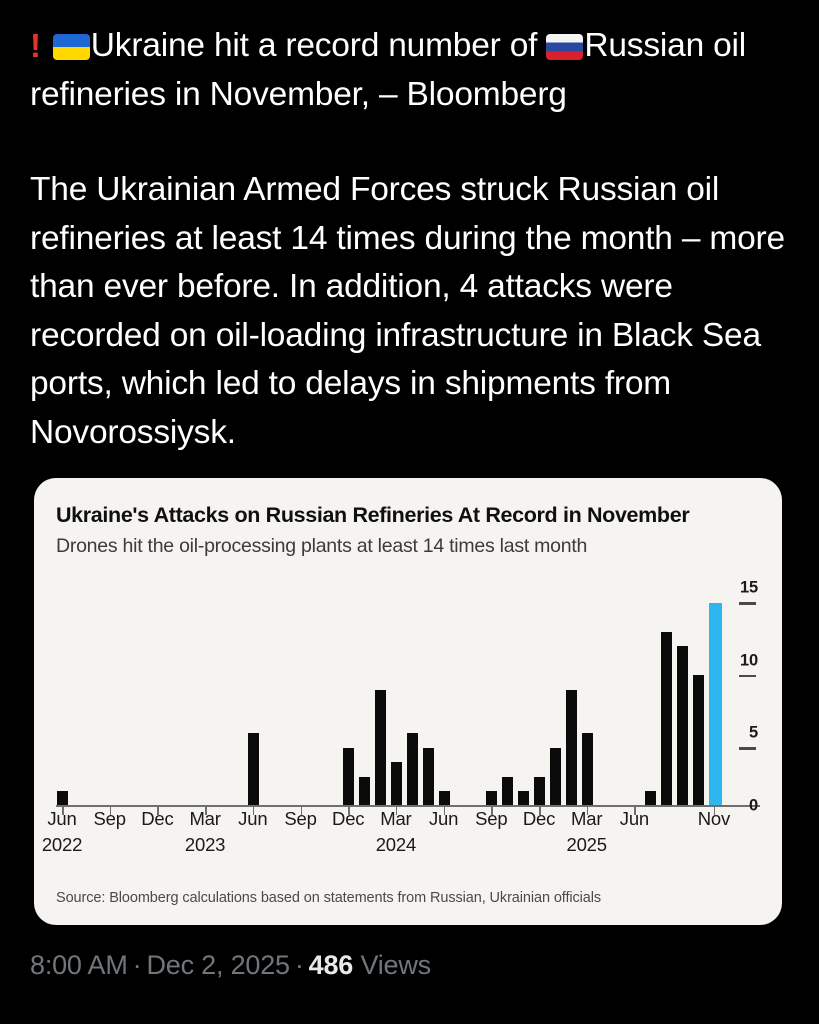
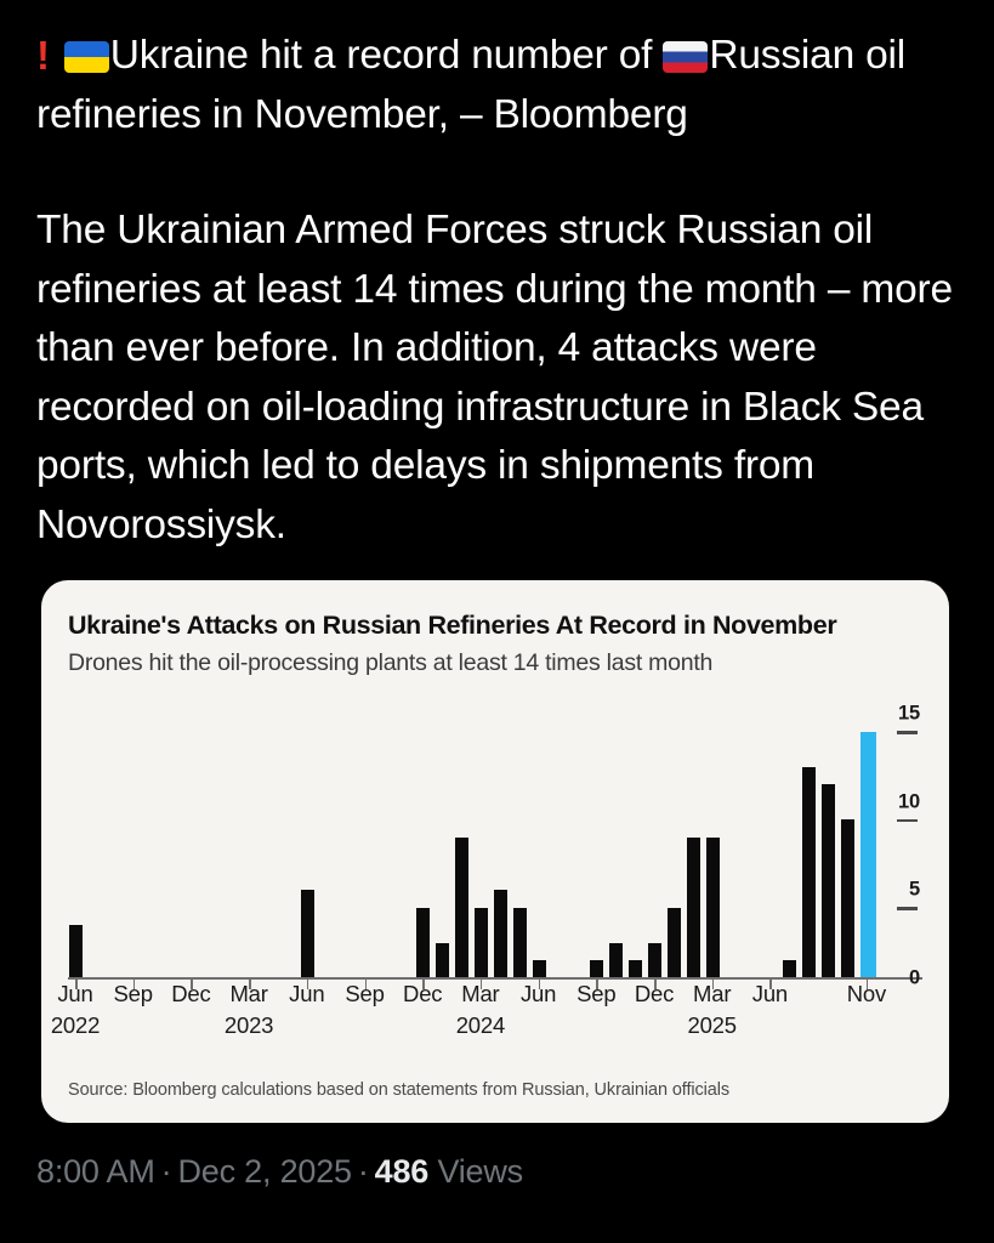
Jun 2022: 1 -> 3
Mar 2024: 3 -> 4
Mar 2025: 5 -> 8
